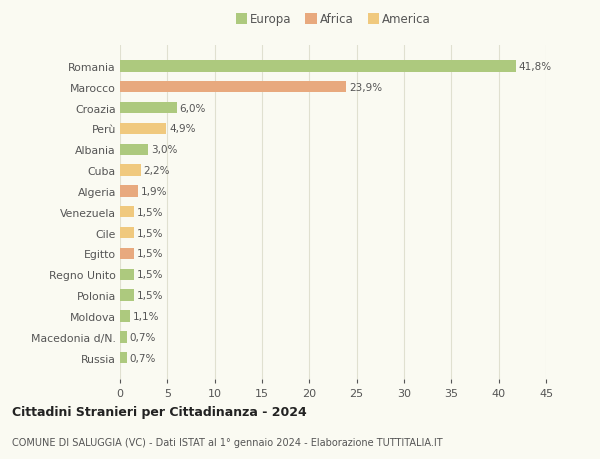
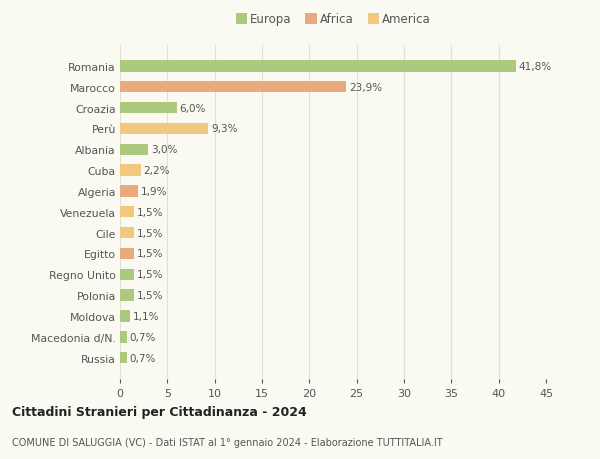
Perù: 4,9% -> 9,3%
